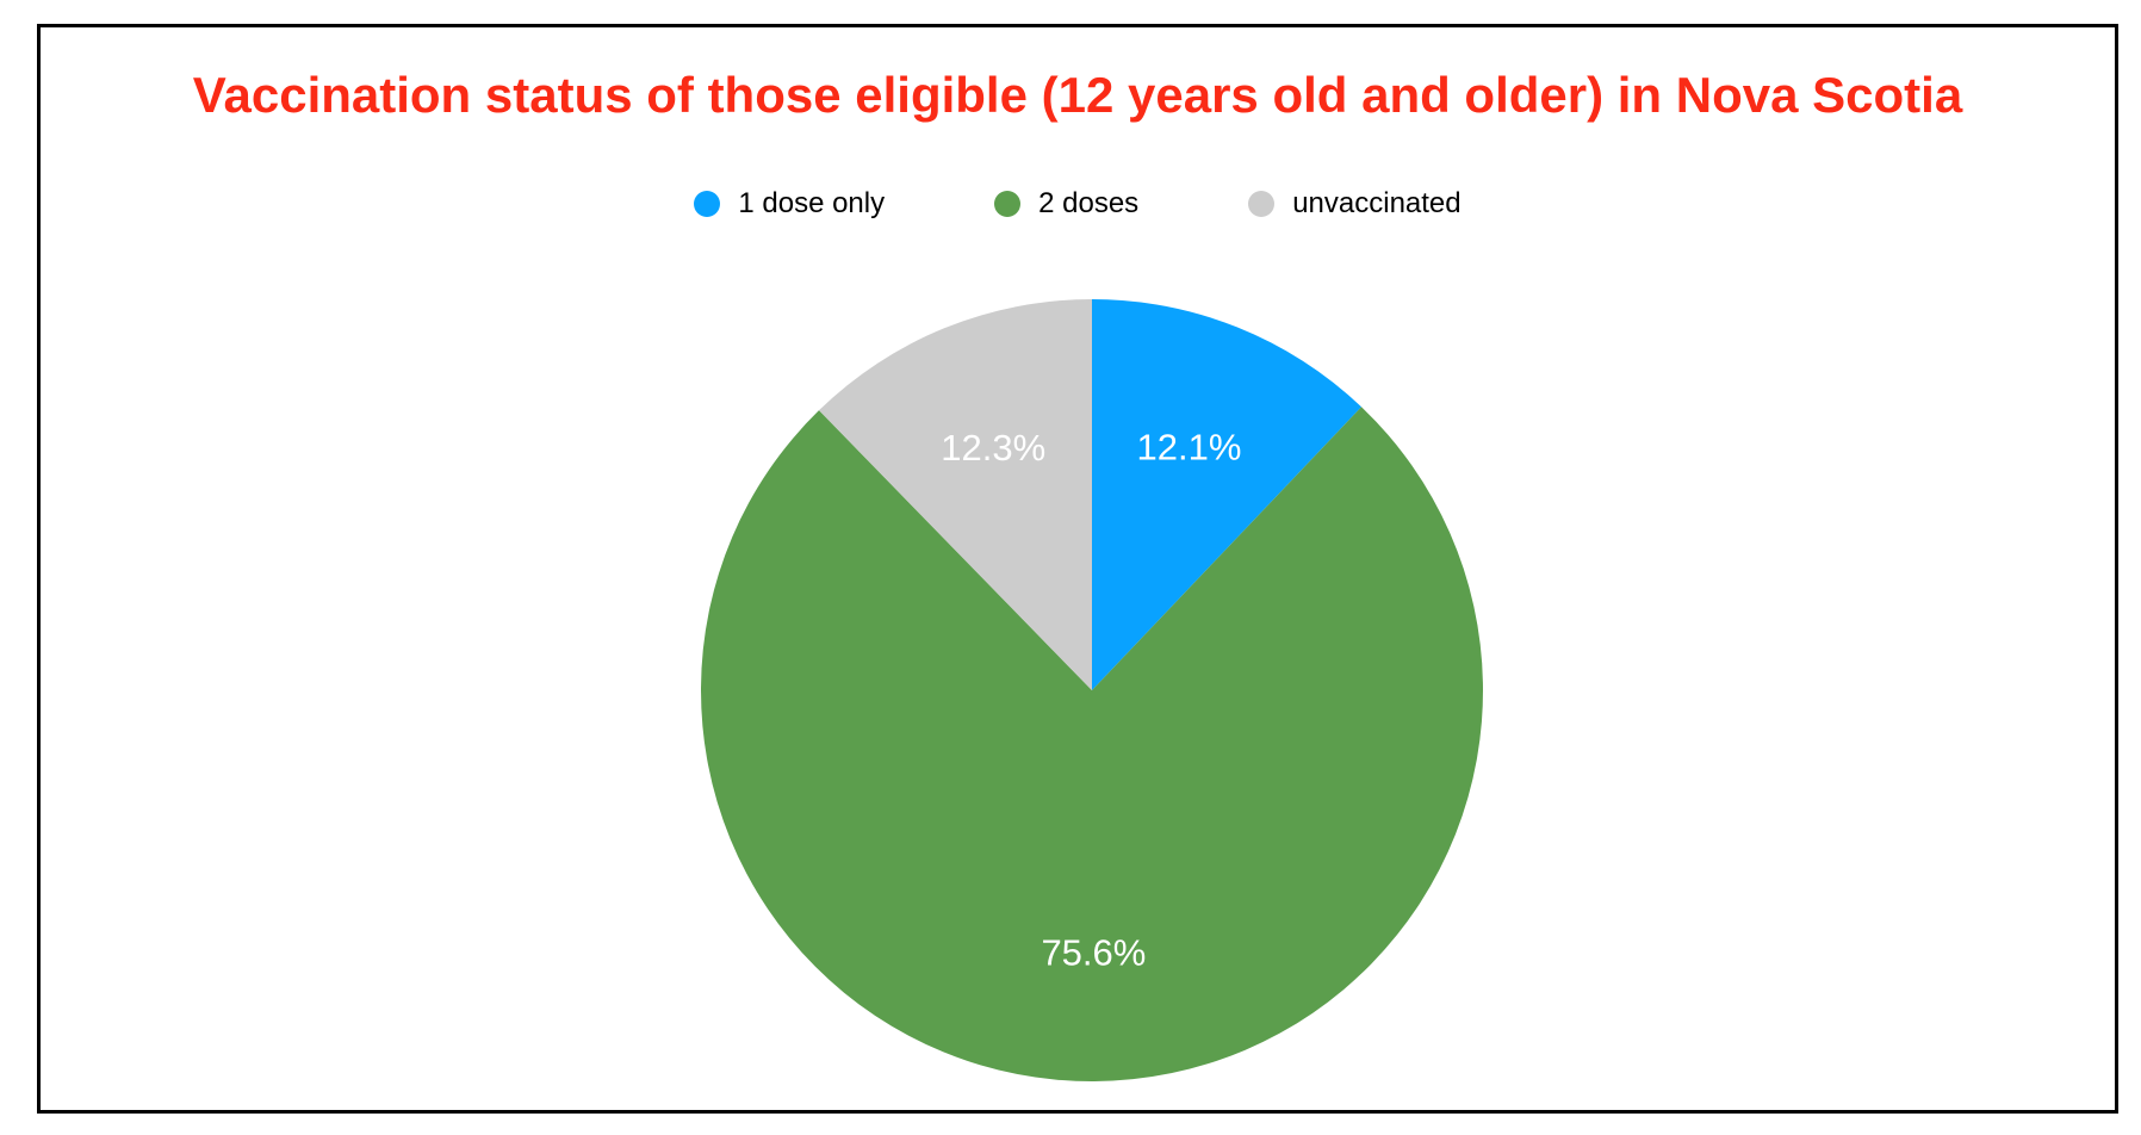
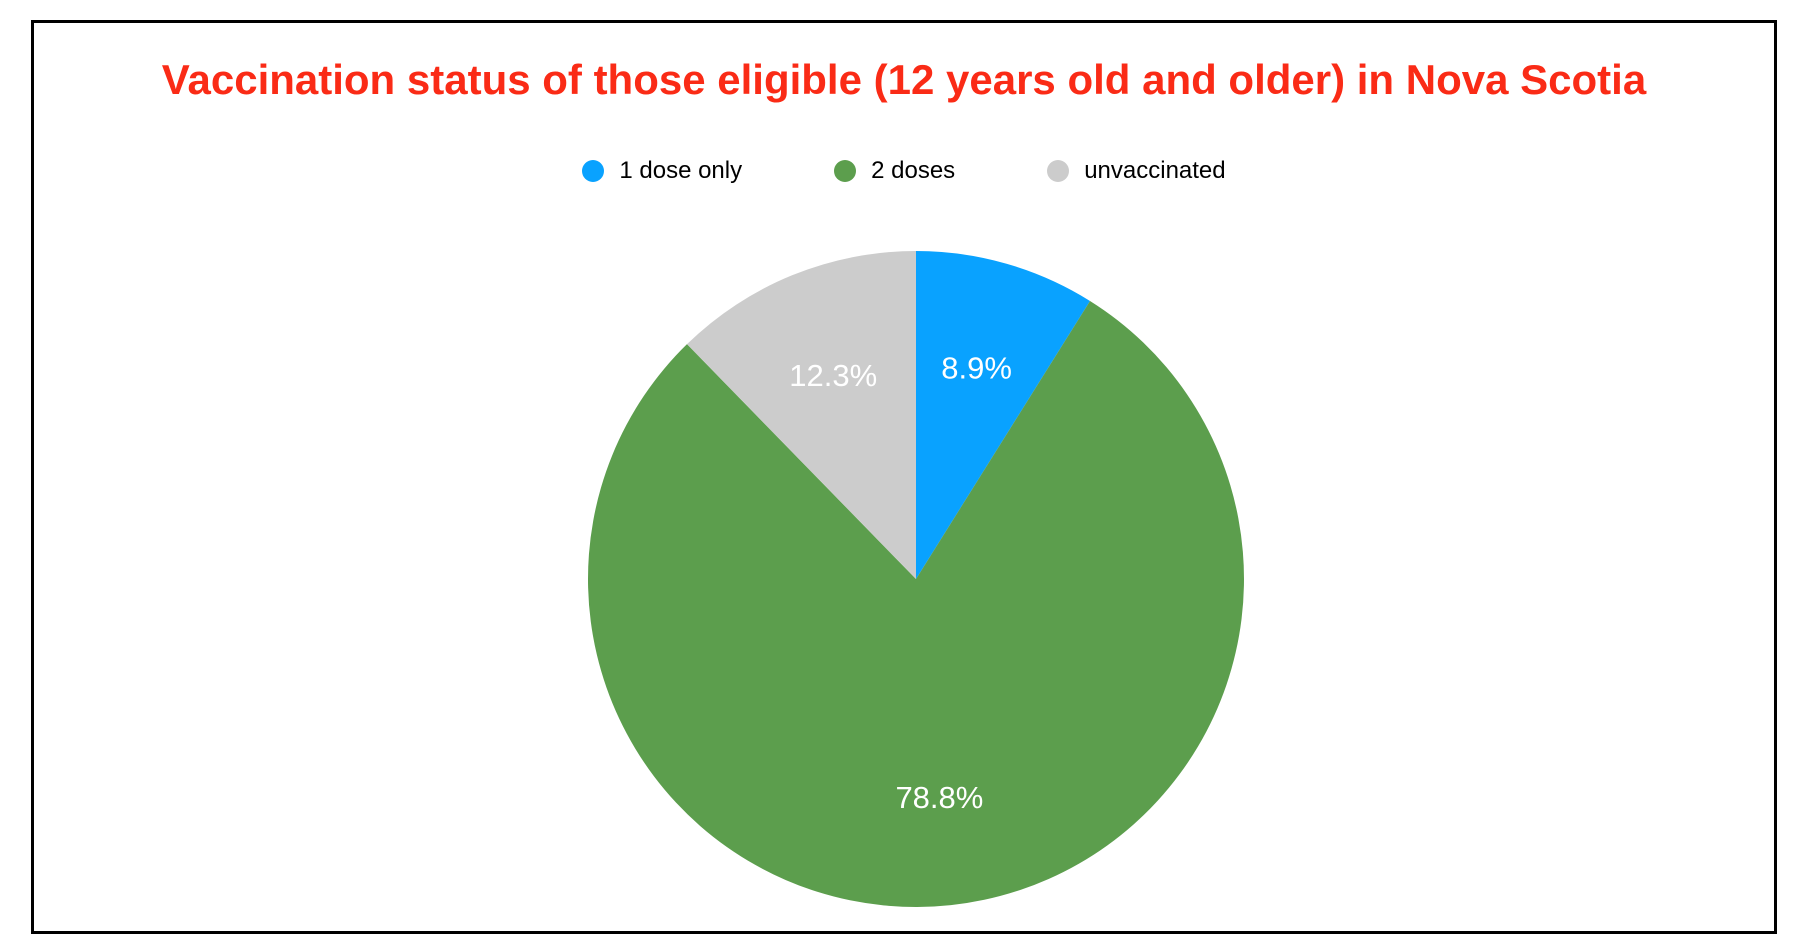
1 dose only: 12.1% -> 8.9%
2 doses: 75.6% -> 78.8%
